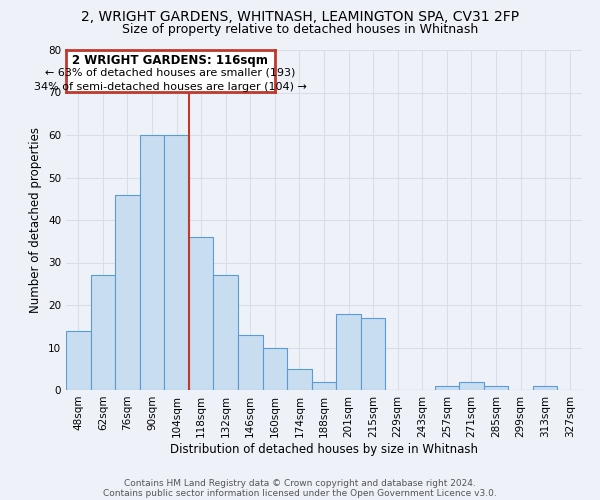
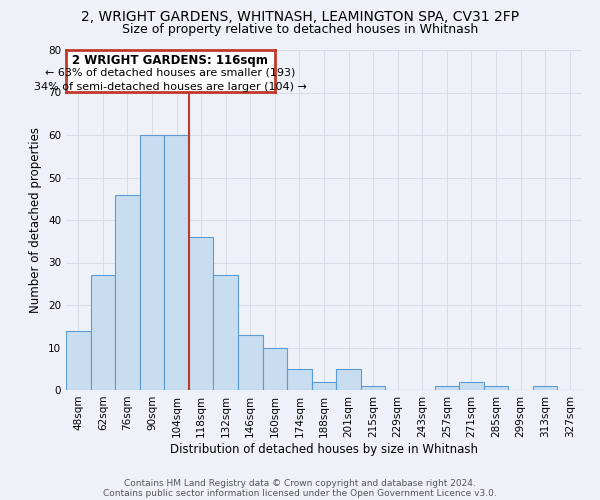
201sqm: 18 -> 5
215sqm: 17 -> 1
